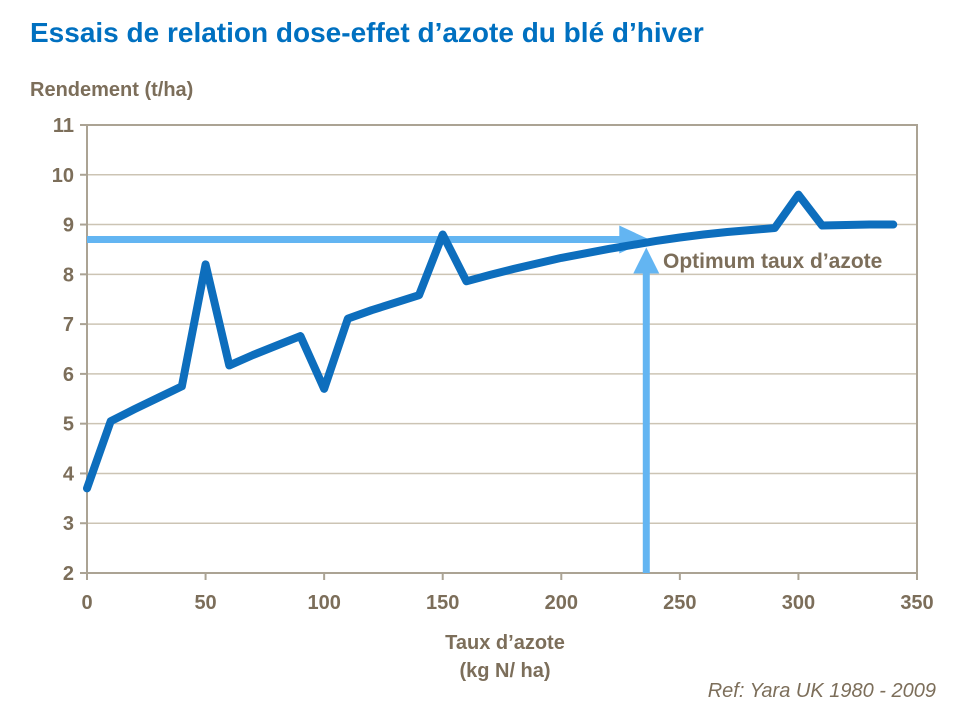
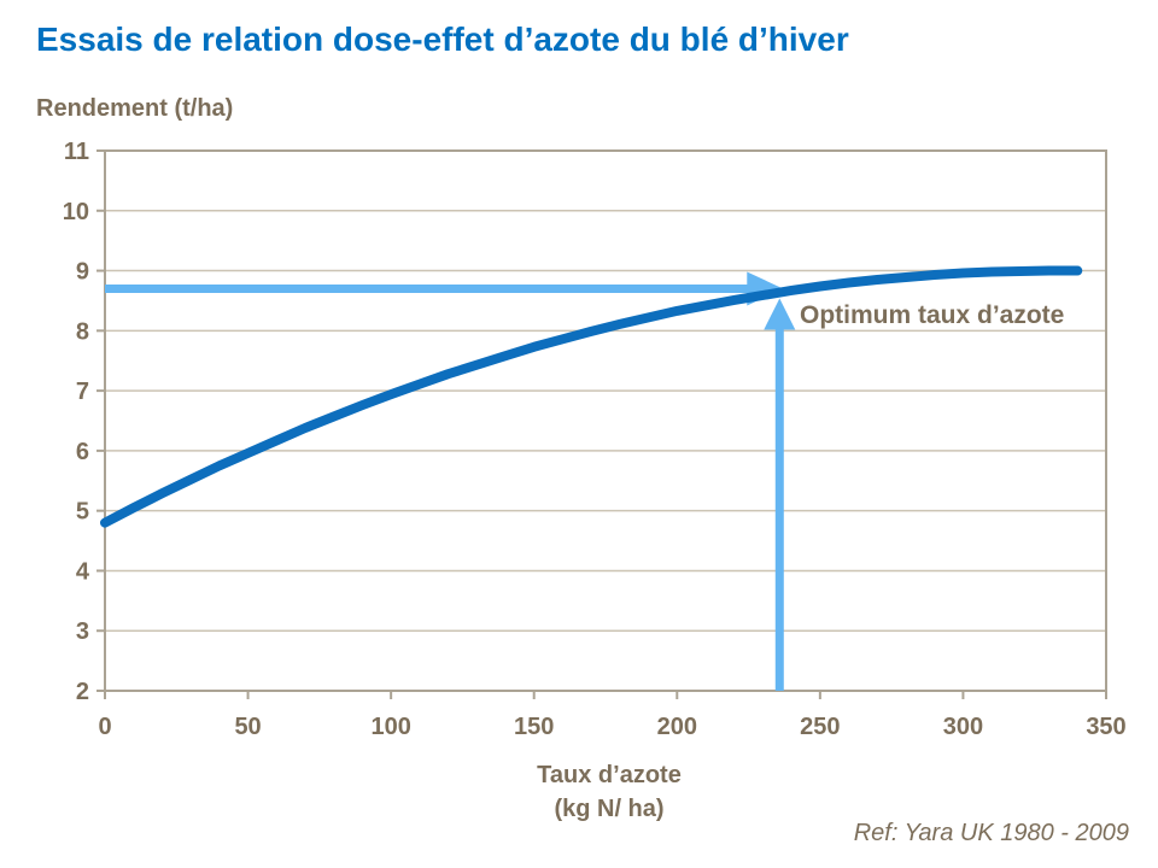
0: 3.7 -> 4.8
50: 8.2 -> 6.0
100: 5.7 -> 6.9
150: 8.8 -> 7.7
300: 9.6 -> 9.0
